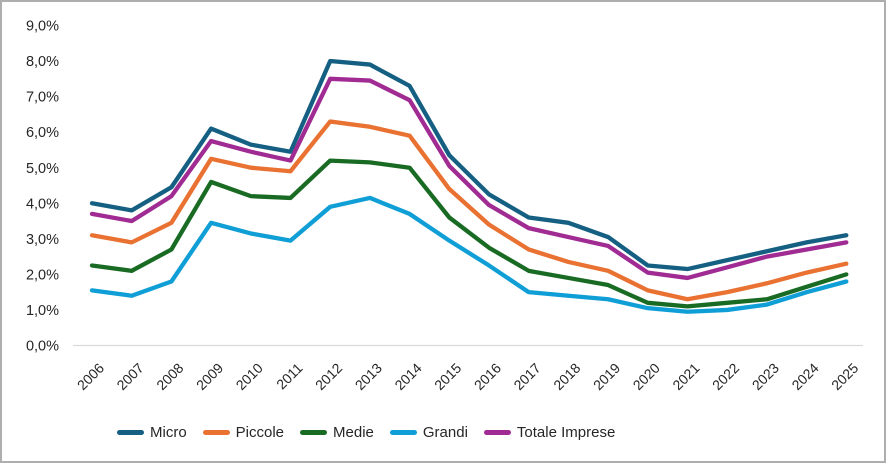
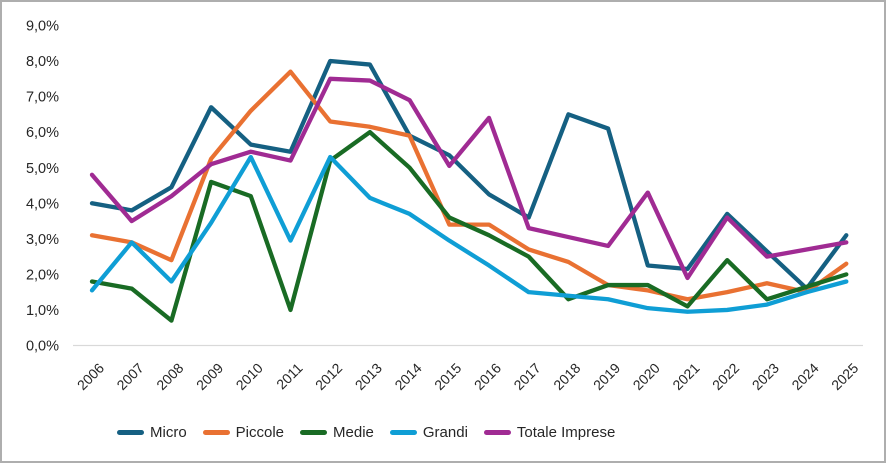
Medie/2006: 2,2% -> 1,8%
Totale Imprese/2006: 3,7% -> 4,8%
Medie/2007: 2,1% -> 1,6%
Grandi/2007: 1,4% -> 2,9%
Piccole/2008: 3,5% -> 2,4%
Medie/2008: 2,7% -> 0,7%
Micro/2009: 6,1% -> 6,7%
Totale Imprese/2009: 5,8% -> 5,1%
Piccole/2010: 5,0% -> 6,6%
Grandi/2010: 3,1% -> 5,3%
Piccole/2011: 4,9% -> 7,7%
Medie/2011: 4,2% -> 1,0%
Grandi/2012: 3,9% -> 5,3%
Medie/2013: 5,2% -> 6,0%
Micro/2014: 7,3% -> 5,9%
Piccole/2015: 4,4% -> 3,4%
Medie/2016: 2,8% -> 3,1%
Totale Imprese/2016: 4,0% -> 6,4%
Medie/2017: 2,1% -> 2,5%
Micro/2018: 3,5% -> 6,5%
Medie/2018: 1,9% -> 1,3%
Micro/2019: 3,0% -> 6,1%
Piccole/2019: 2,1% -> 1,7%
Medie/2020: 1,2% -> 1,7%
Totale Imprese/2020: 2,0% -> 4,3%
Micro/2022: 2,4% -> 3,7%
Medie/2022: 1,2% -> 2,4%
Totale Imprese/2022: 2,2% -> 3,6%
Micro/2024: 2,9% -> 1,6%
Piccole/2024: 2,0% -> 1,5%
